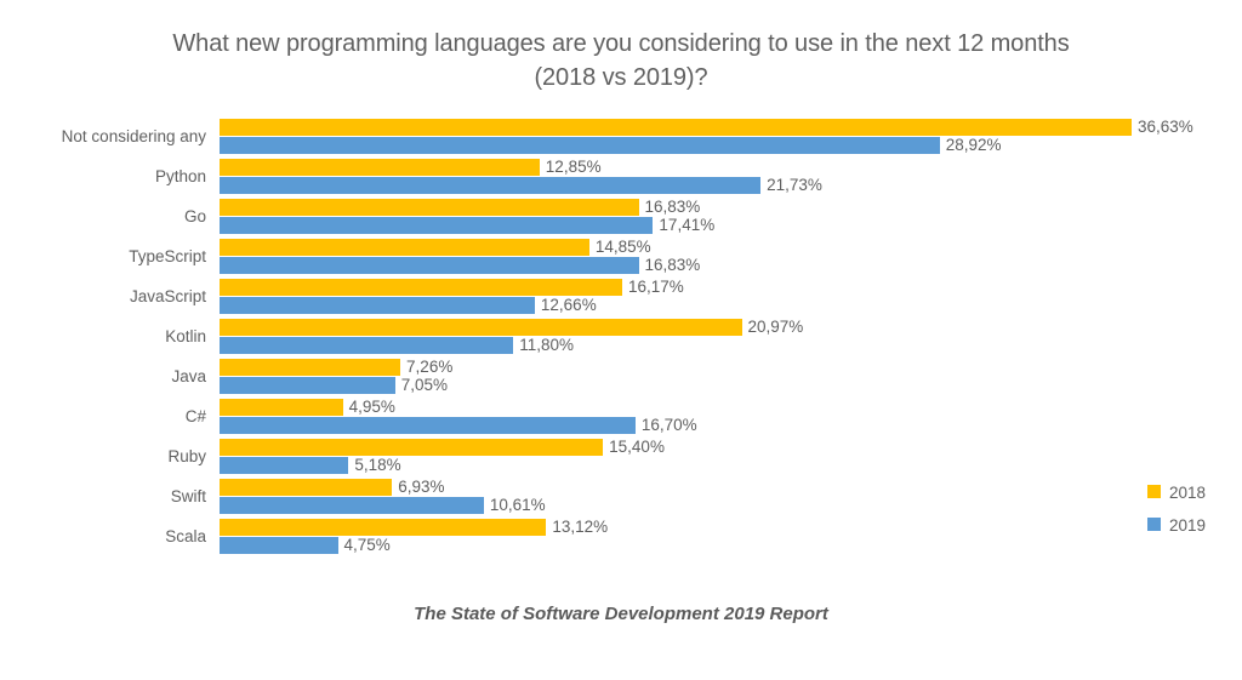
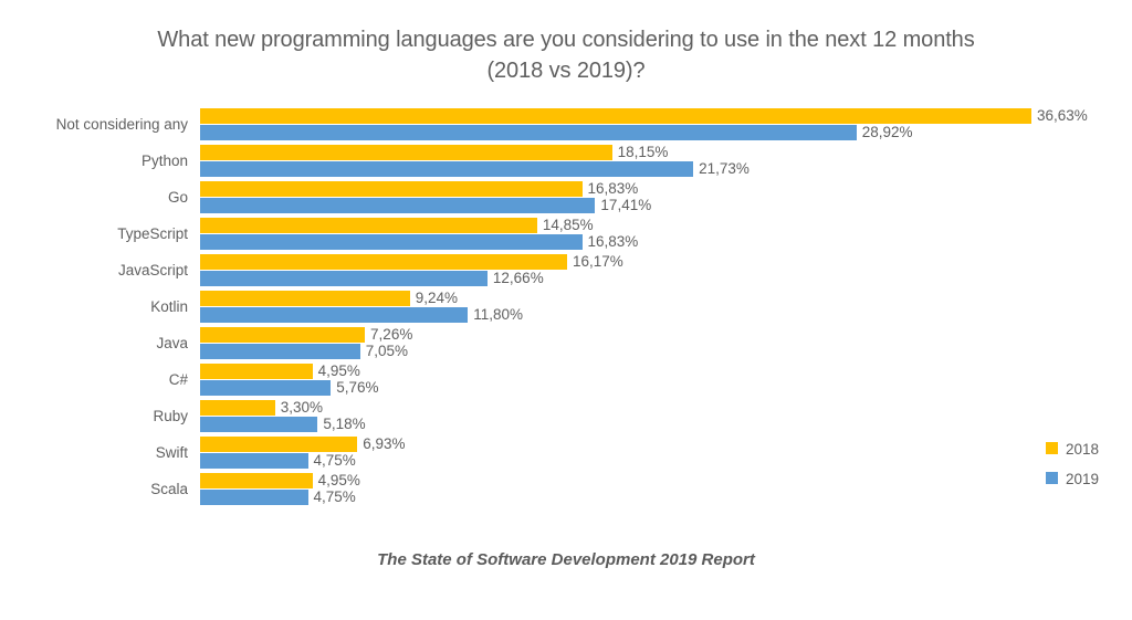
2018/Python: 12,85% -> 18,15%
2018/Kotlin: 20,97% -> 9,24%
2019/C#: 16,70% -> 5,76%
2018/Ruby: 15,40% -> 3,30%
2019/Swift: 10,61% -> 4,75%
2018/Scala: 13,12% -> 4,95%
